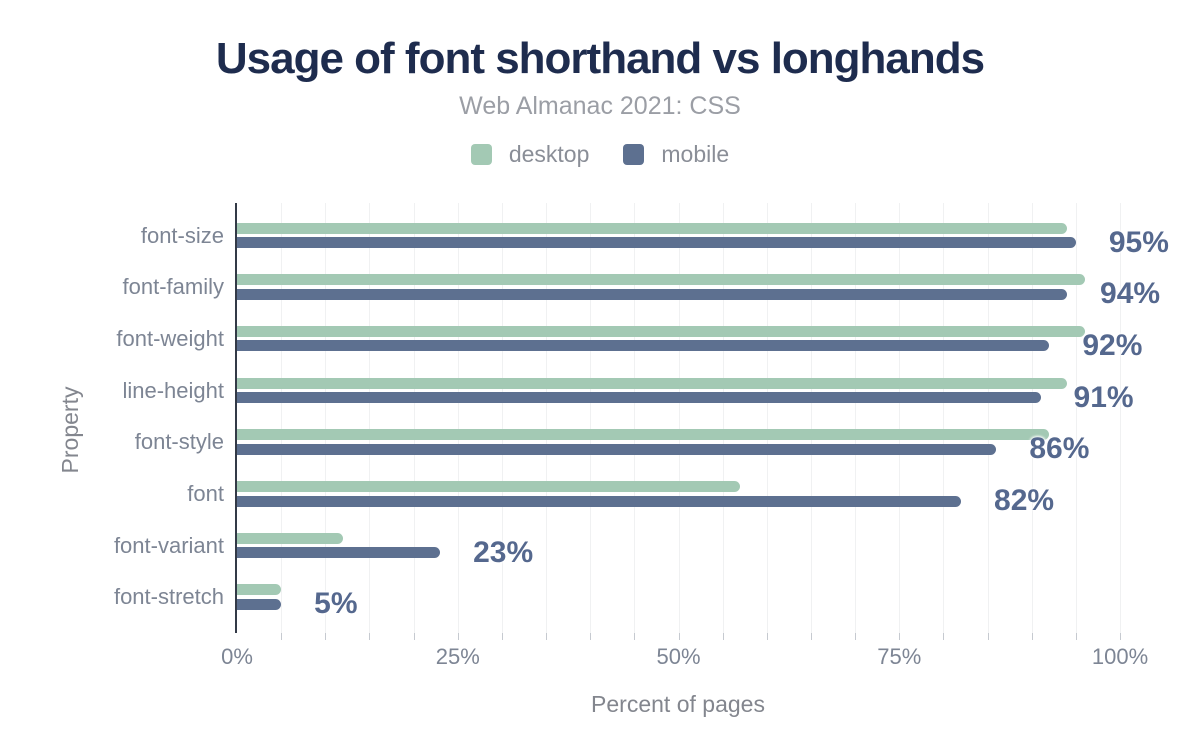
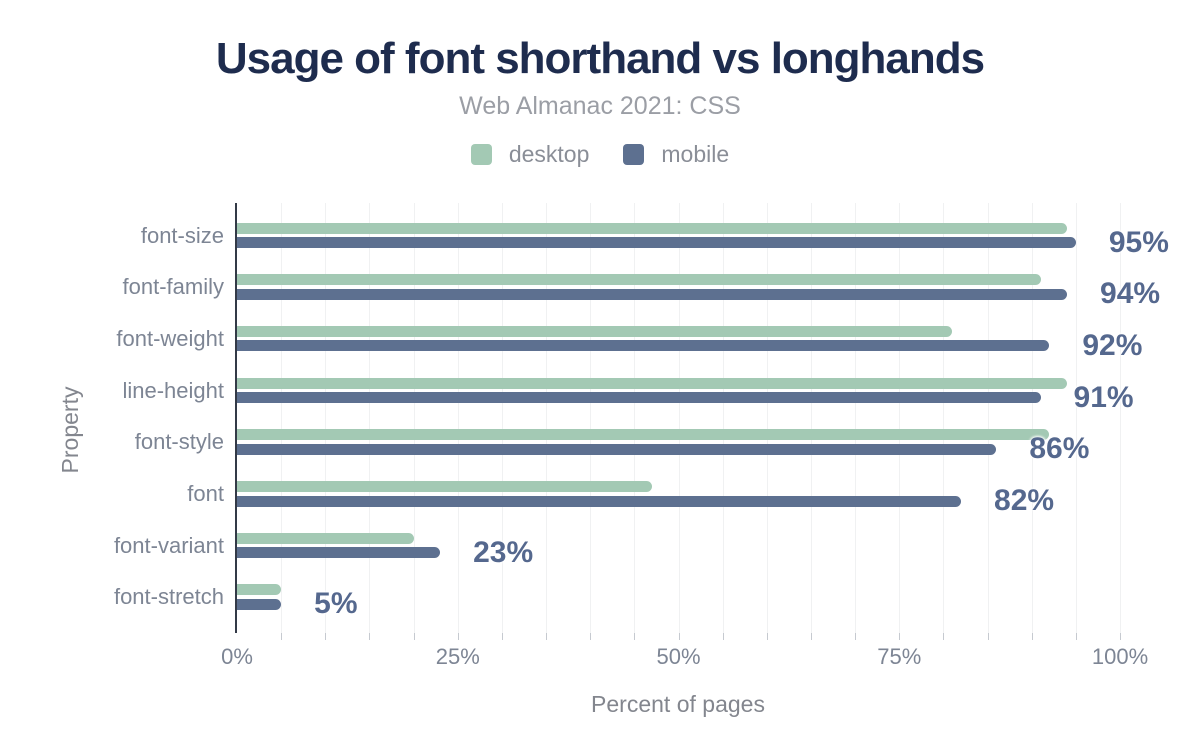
desktop/font-family: 96% -> 91%
desktop/font-weight: 96% -> 81%
desktop/font: 57% -> 47%
desktop/font-variant: 12% -> 20%
